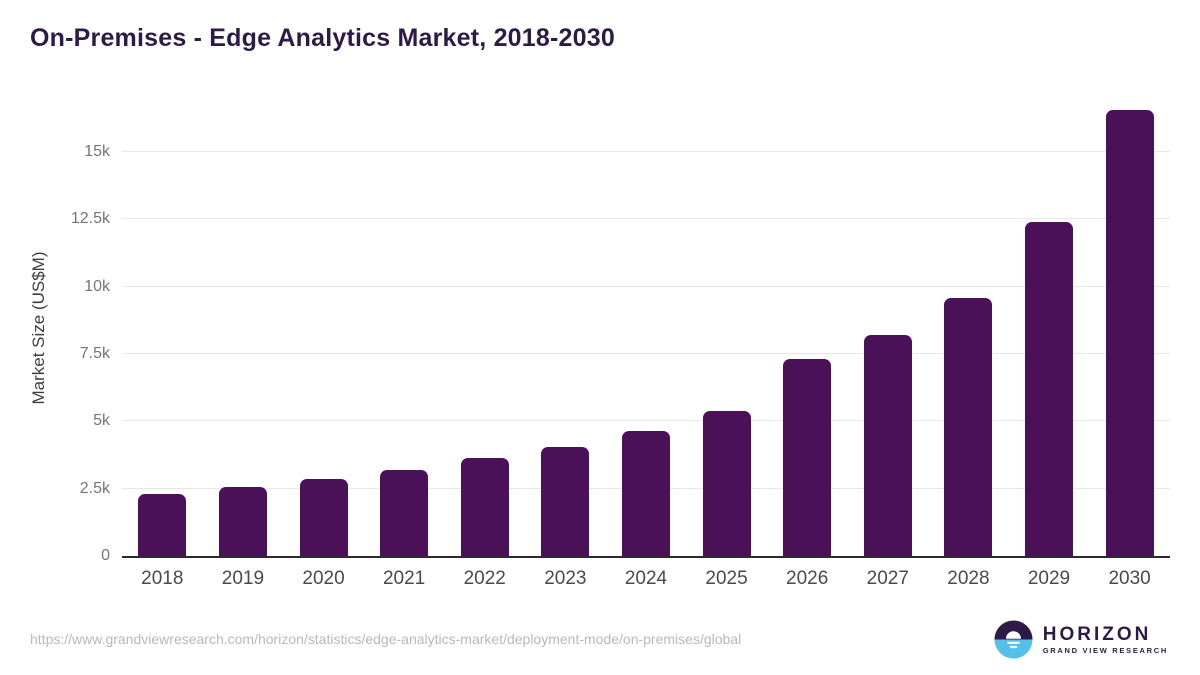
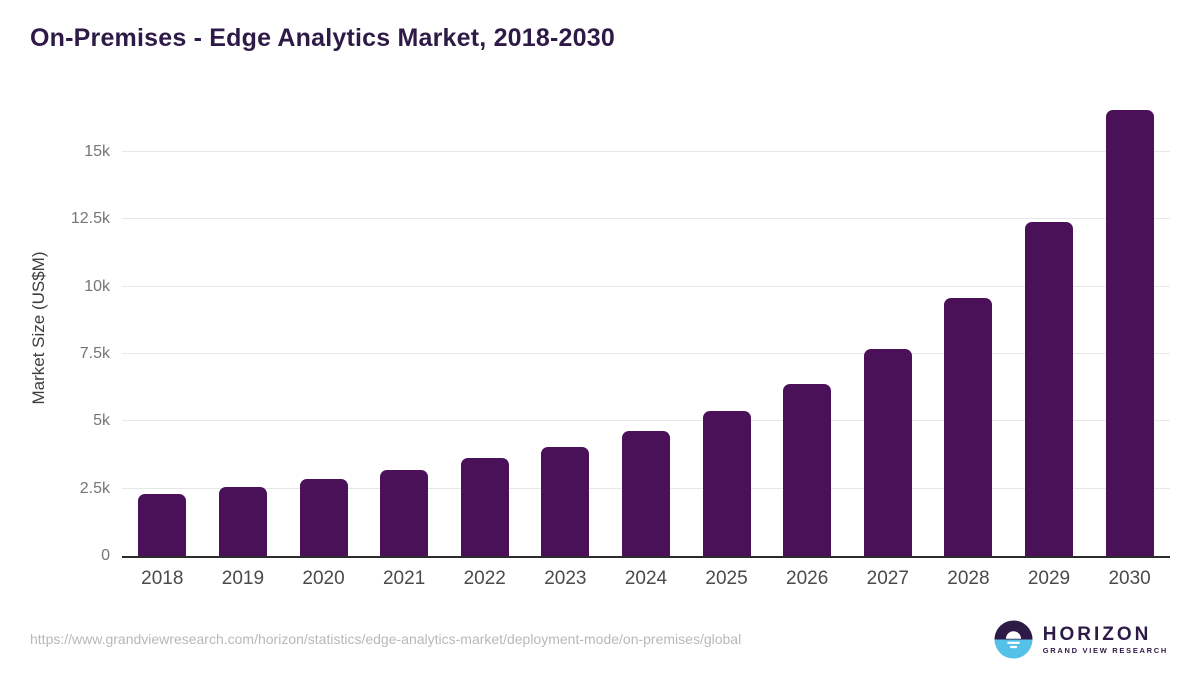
2026: 7.3k -> 6.4k
2027: 8.2k -> 7.7k
